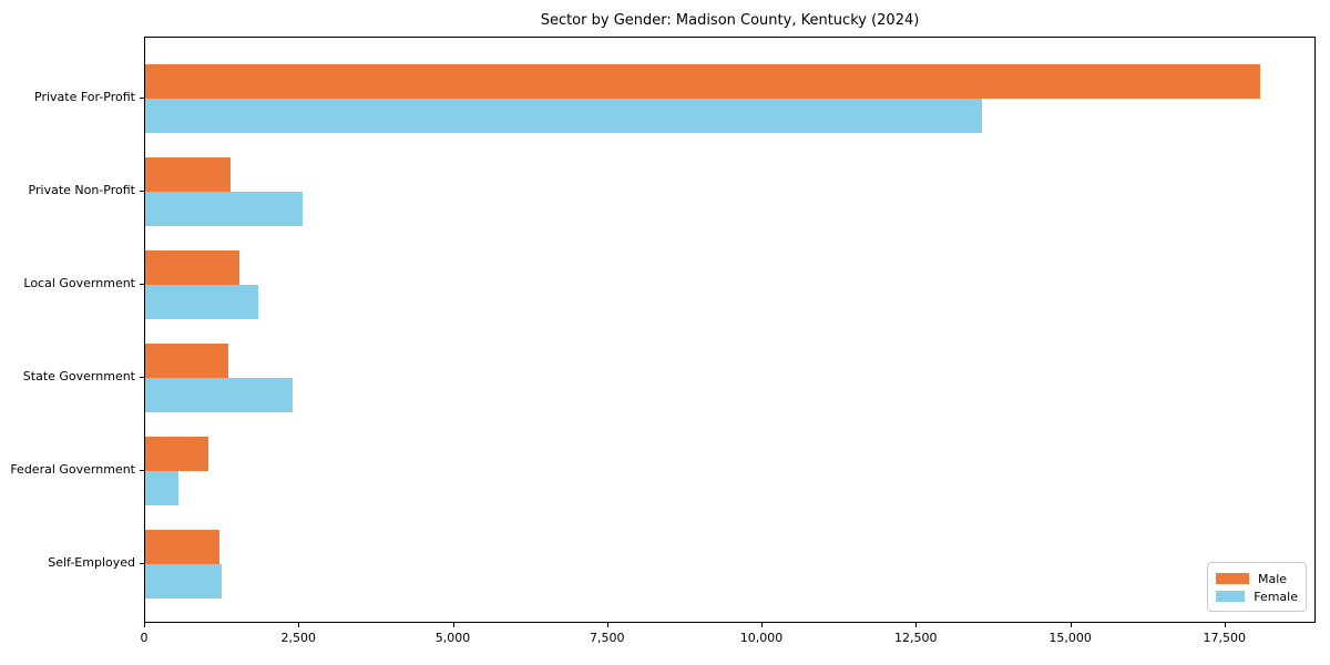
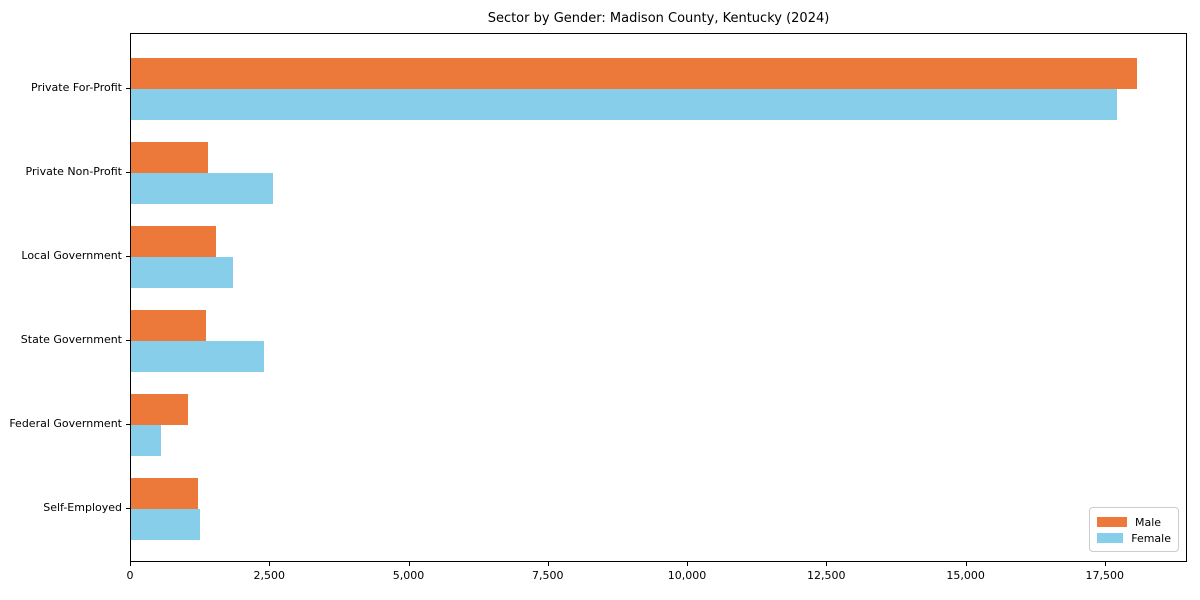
Female/Private For-Profit: 13600 -> 17700
